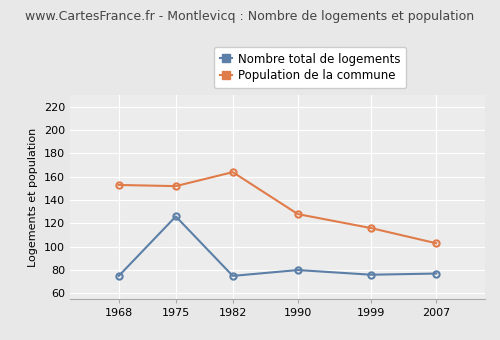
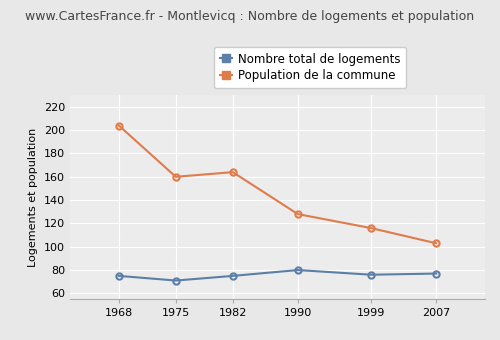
Population de la commune/1968: 153 -> 204
Nombre total de logements/1975: 126 -> 71
Population de la commune/1975: 152 -> 160
